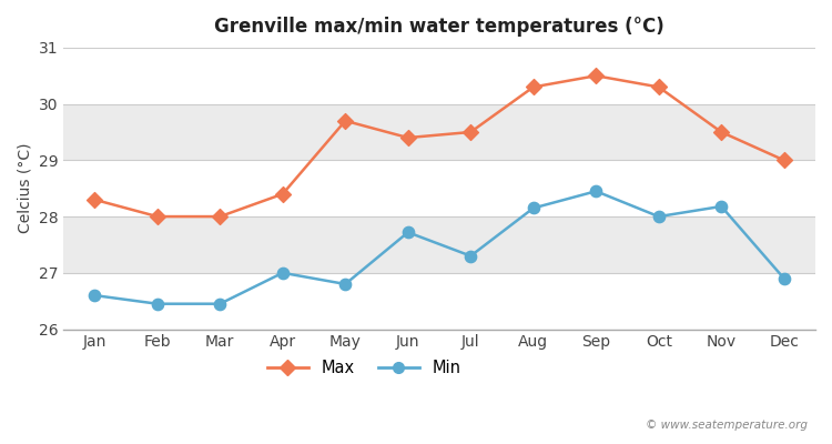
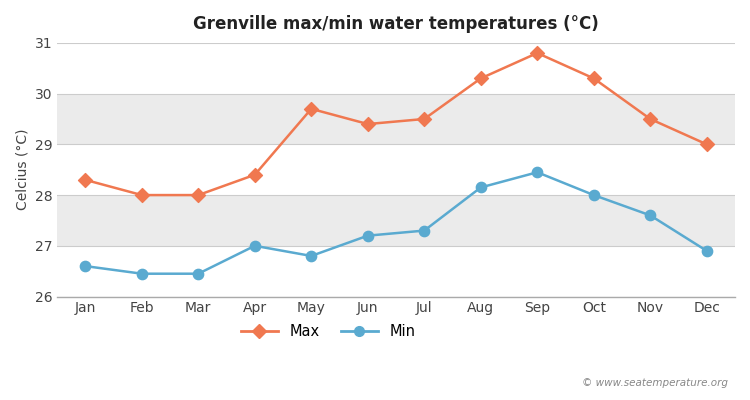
Min/Jun: 27.72 -> 27.20
Max/Sep: 30.5 -> 30.8
Min/Nov: 28.18 -> 27.60
